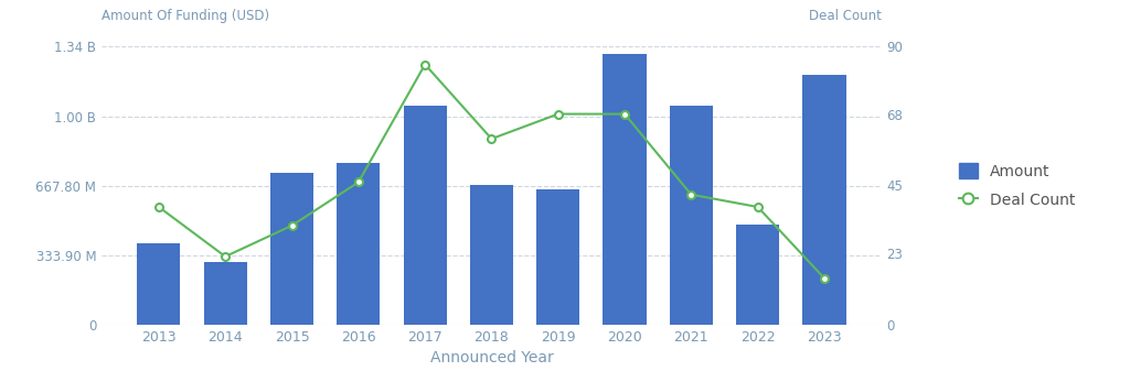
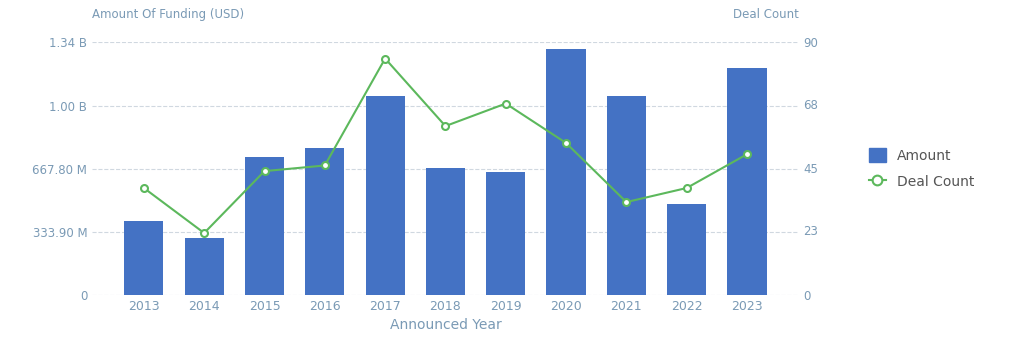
Deal Count/2015: 32 -> 44
Deal Count/2020: 68 -> 54
Deal Count/2021: 42 -> 33
Deal Count/2023: 15 -> 50
